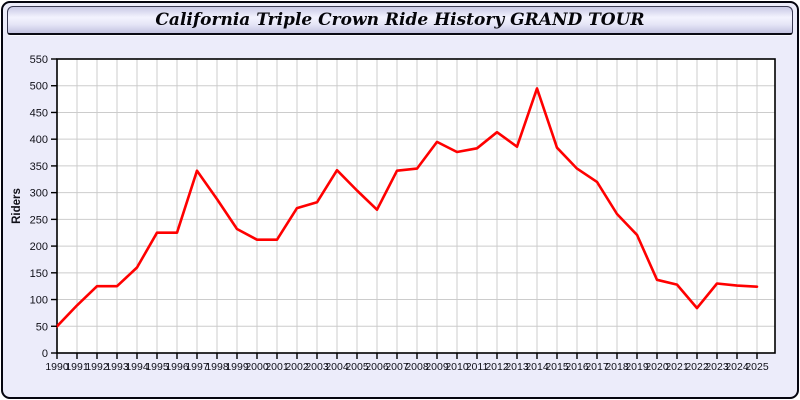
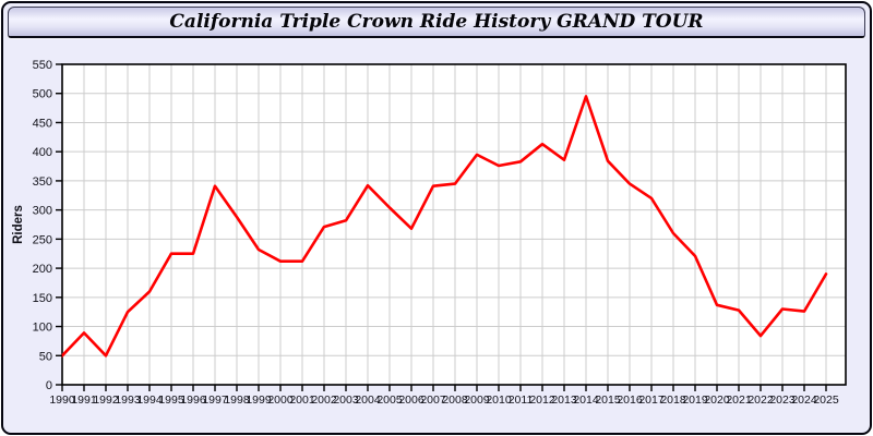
1992: 120 -> 50
2025: 120 -> 190
